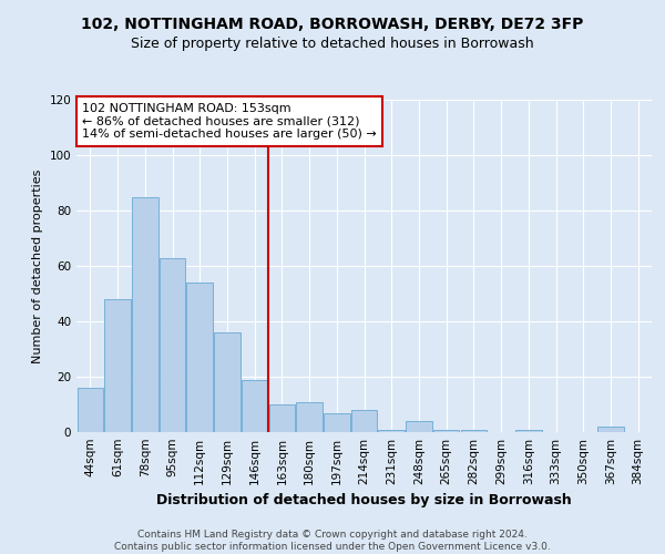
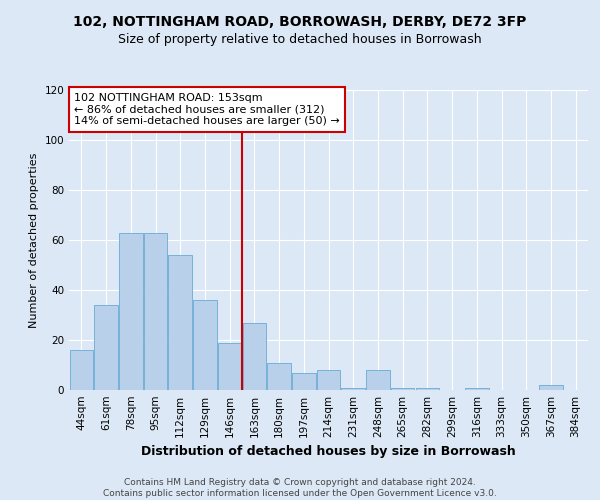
61sqm: 48 -> 34
78sqm: 85 -> 63
163sqm: 10 -> 27
248sqm: 4 -> 8
